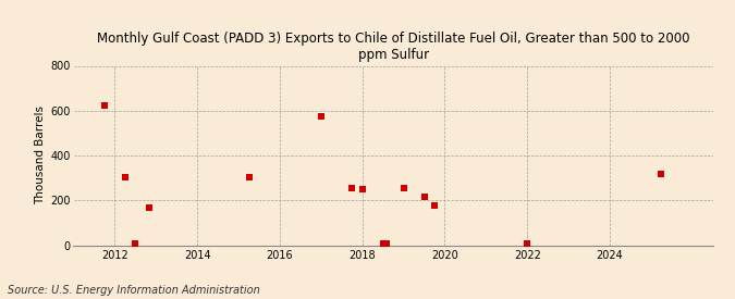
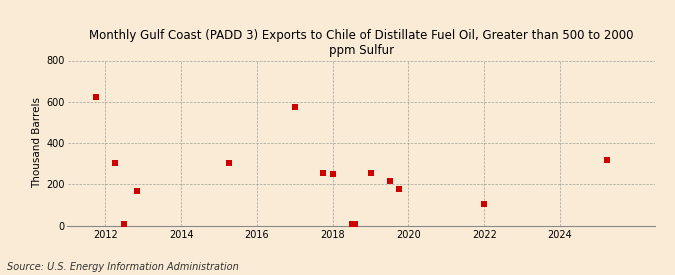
2022: 5 -> 105
